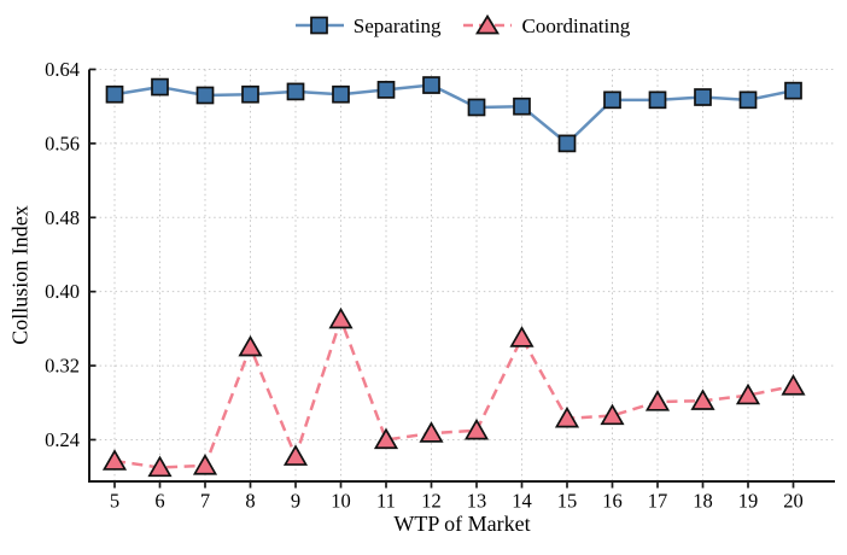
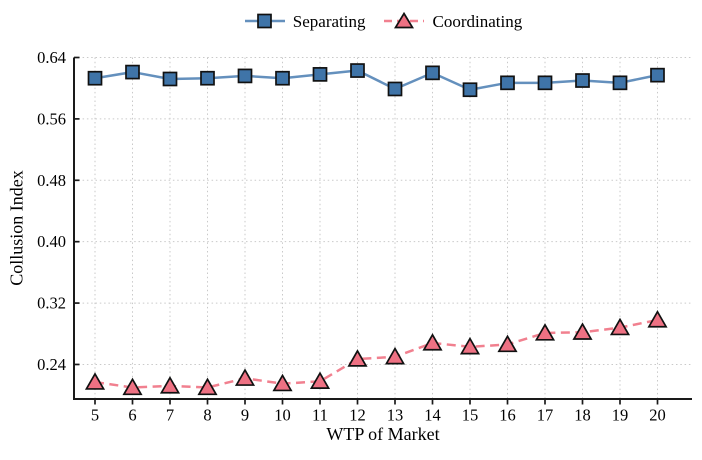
Coordinating/8: 0.34 -> 0.21
Coordinating/10: 0.37 -> 0.21
Coordinating/11: 0.24 -> 0.22
Separating/14: 0.60 -> 0.62
Coordinating/14: 0.35 -> 0.27
Separating/15: 0.56 -> 0.60
